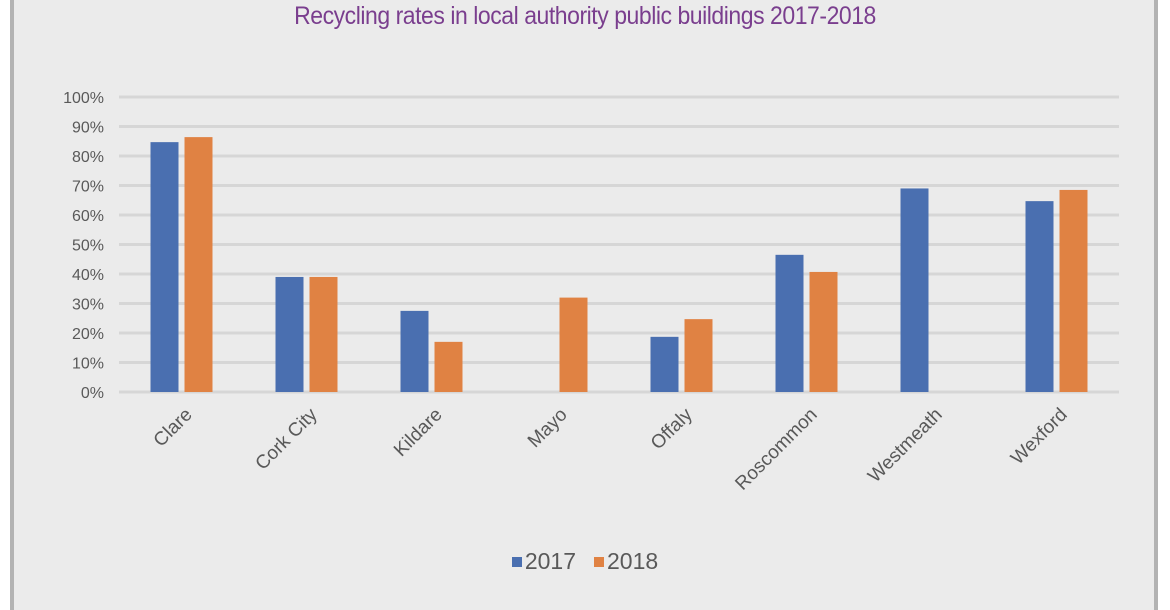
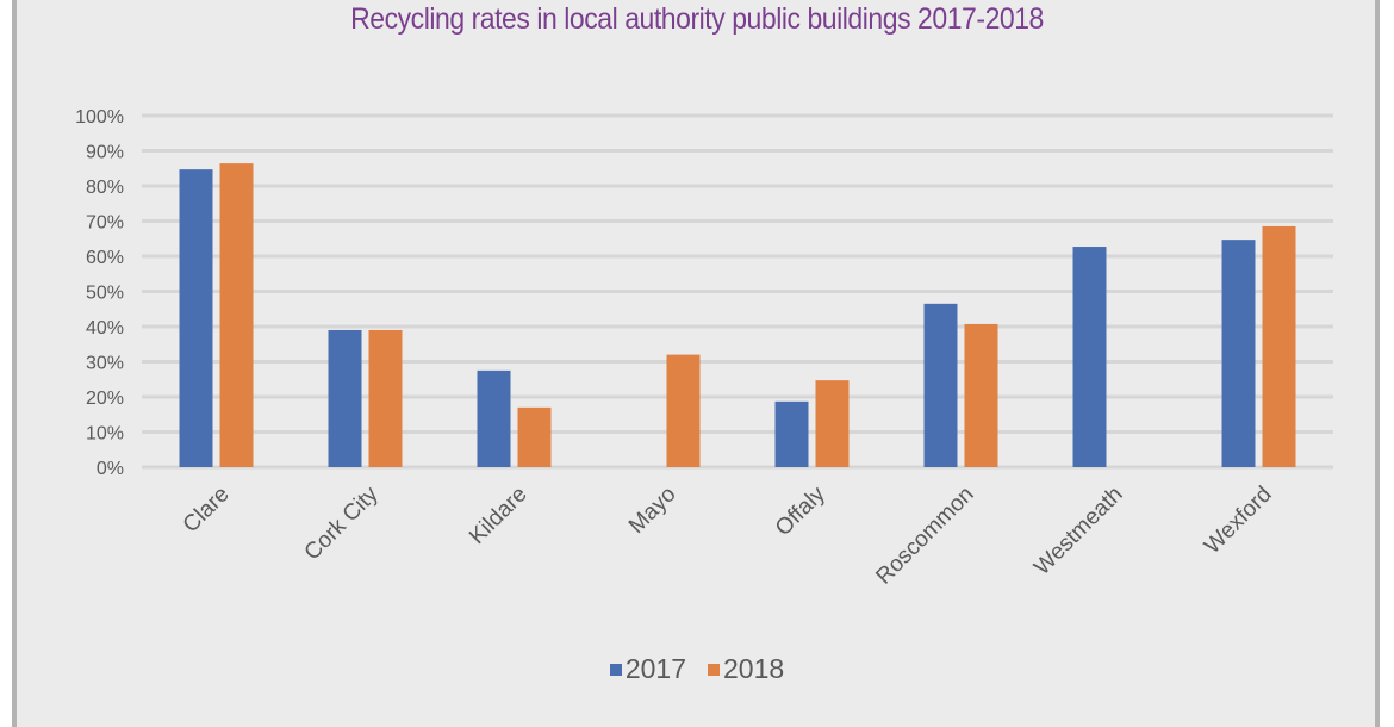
2017/Westmeath: 69% -> 63%
